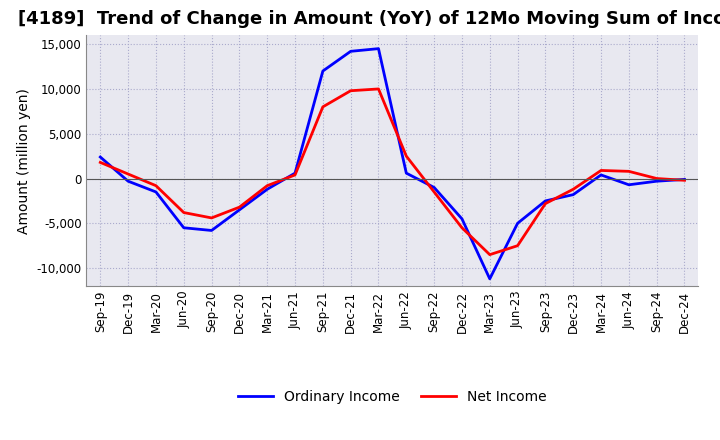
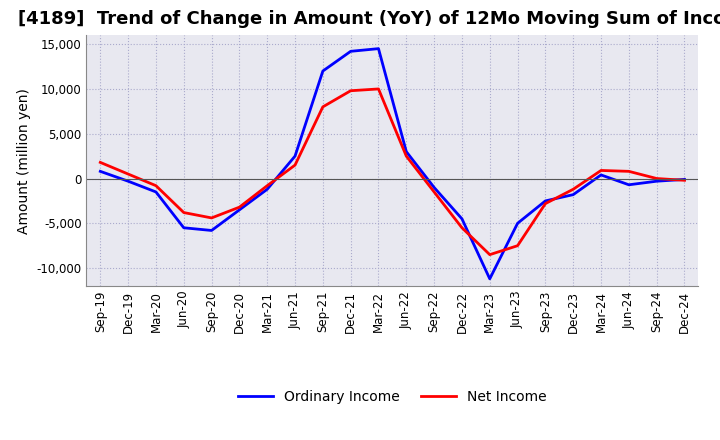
Ordinary Income/Sep-19: 2,400 -> 800
Ordinary Income/Jun-21: 600 -> 2,500
Net Income/Jun-21: 400 -> 1,500
Ordinary Income/Jun-22: 600 -> 3,000
